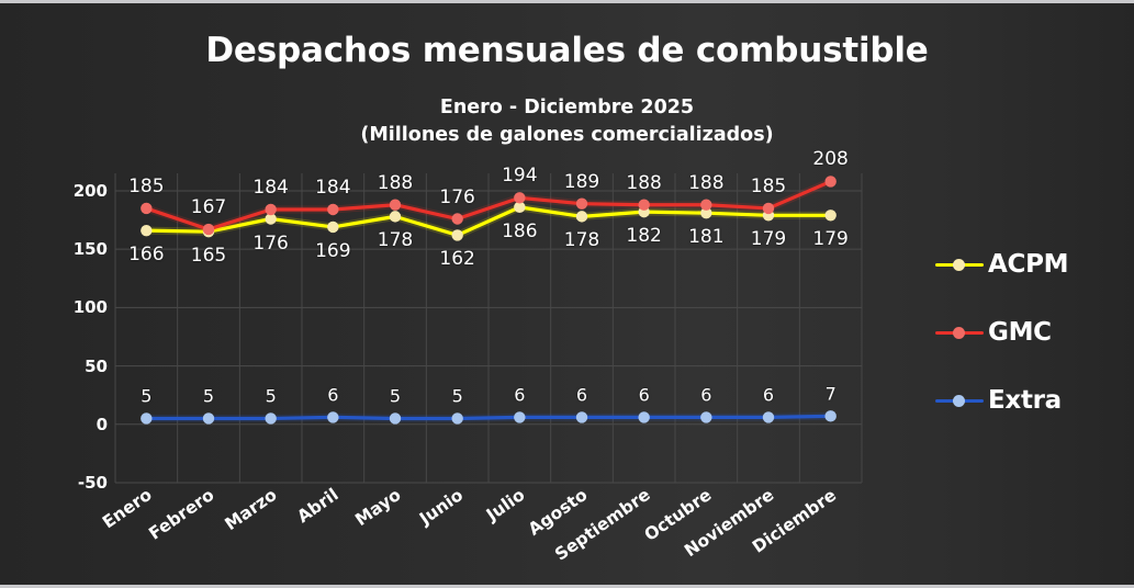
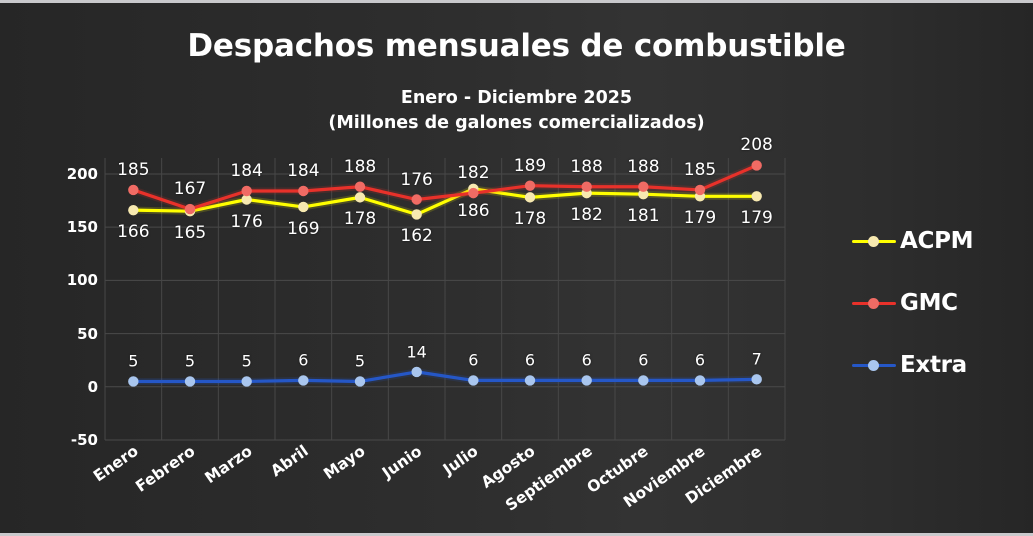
Extra/Junio: 5 -> 14
GMC/Julio: 194 -> 182
